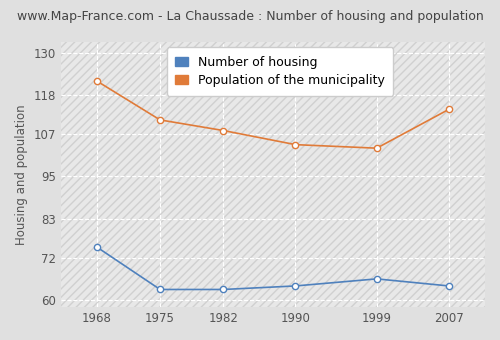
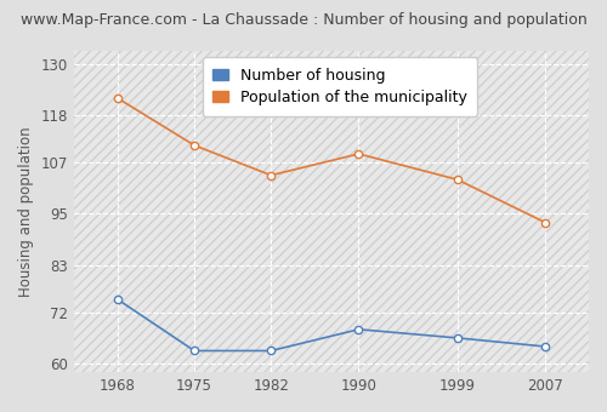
Population of the municipality/1982: 108 -> 104
Number of housing/1990: 64 -> 68
Population of the municipality/1990: 104 -> 109
Population of the municipality/2007: 114 -> 93
